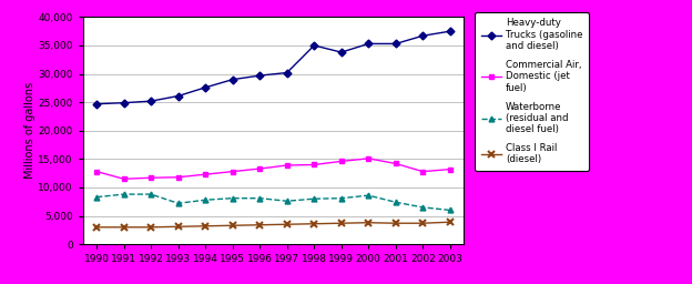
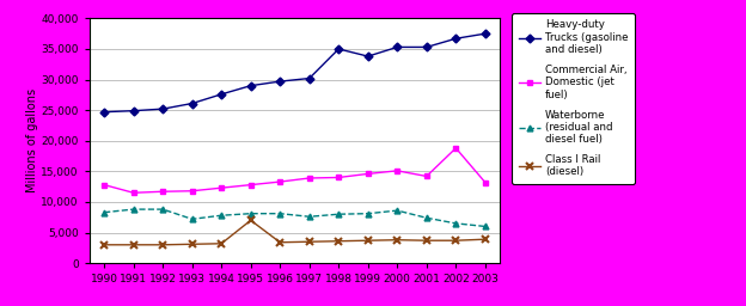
Class I Rail (diesel)/1995: 3,300 -> 7,000
Commercial Air, Domestic (jet fuel)/2002: 12,800 -> 18,800
